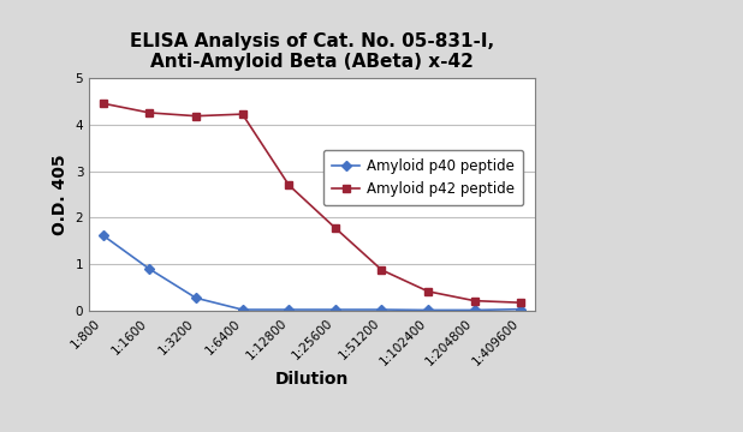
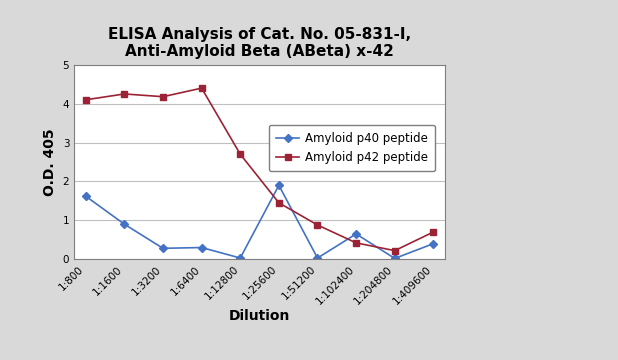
Amyloid p42 peptide/1:800: 4.45 -> 4.10
Amyloid p40 peptide/1:6400: 0.03 -> 0.30
Amyloid p42 peptide/1:6400: 4.22 -> 4.40
Amyloid p40 peptide/1:25600: 0.03 -> 1.90
Amyloid p42 peptide/1:25600: 1.78 -> 1.45
Amyloid p40 peptide/1:102400: 0.02 -> 0.65
Amyloid p40 peptide/1:409600: 0.04 -> 0.40
Amyloid p42 peptide/1:409600: 0.18 -> 0.70
